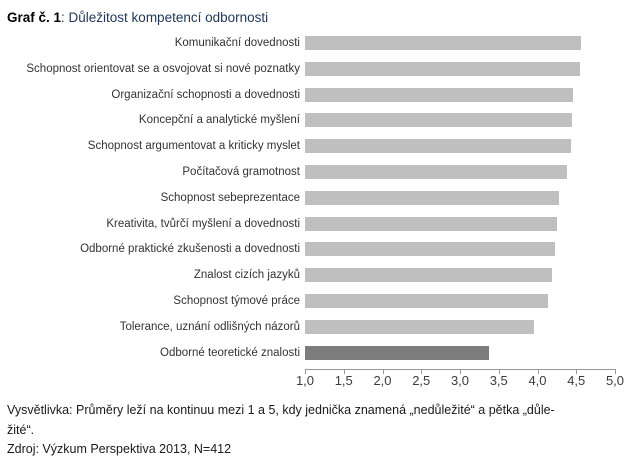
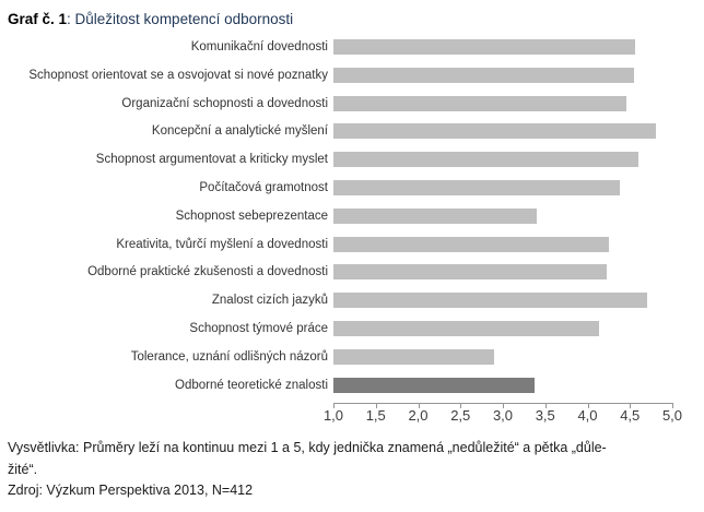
Koncepční a analytické myšlení: 4,4 -> 4,8
Schopnost argumentovat a kriticky myslet: 4,4 -> 4,6
Schopnost sebeprezentace: 4,3 -> 3,4
Znalost cizích jazyků: 4,2 -> 4,7
Tolerance, uznání odlišných názorů: 4,0 -> 2,9
